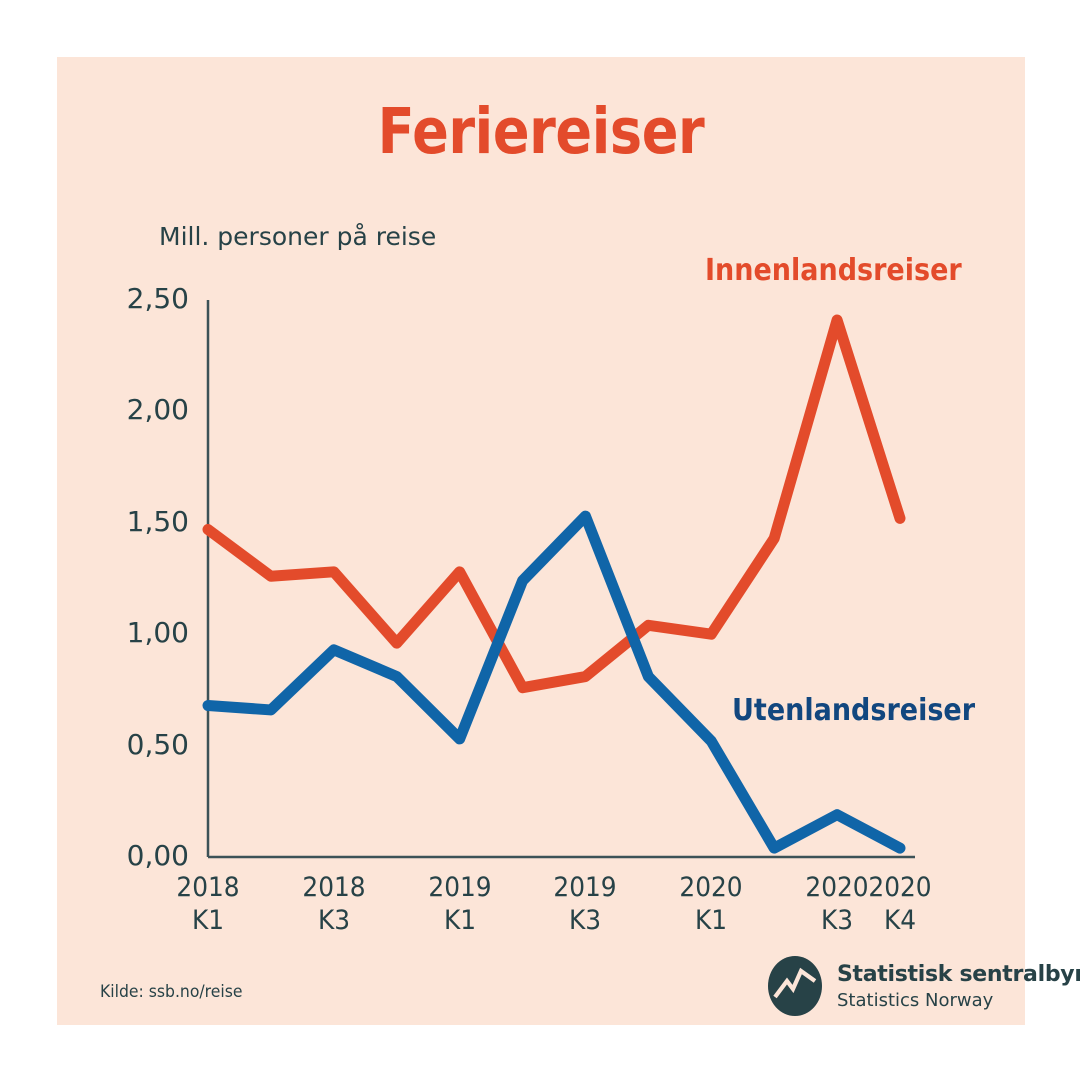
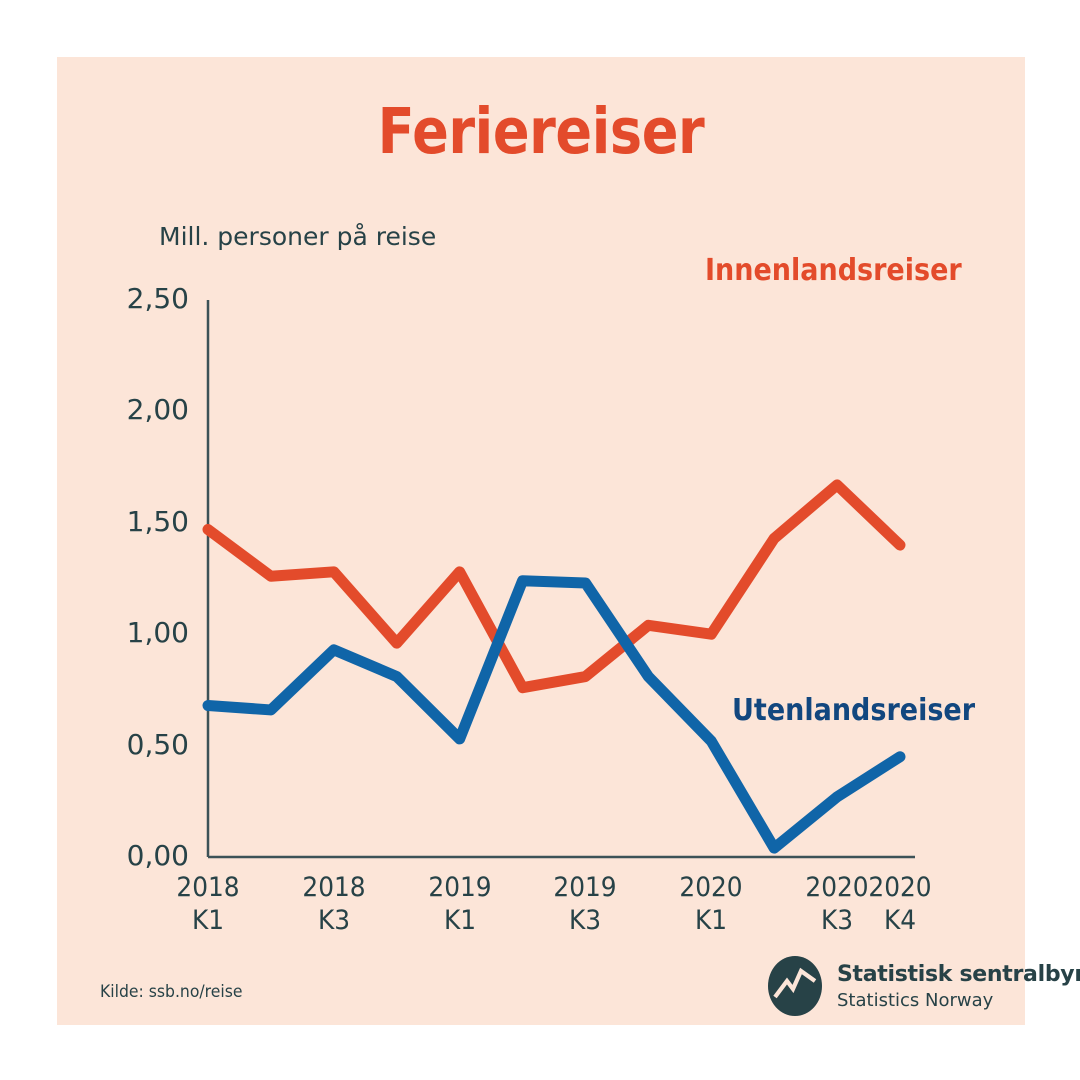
Utenlandsreiser/2019 K3: 1,53 -> 1,23
Innenlandsreiser/2020 K3: 2,41 -> 1,67
Utenlandsreiser/2020 K3: 0,19 -> 0,27
Innenlandsreiser/2020 K4: 1,52 -> 1,40
Utenlandsreiser/2020 K4: 0,04 -> 0,45
